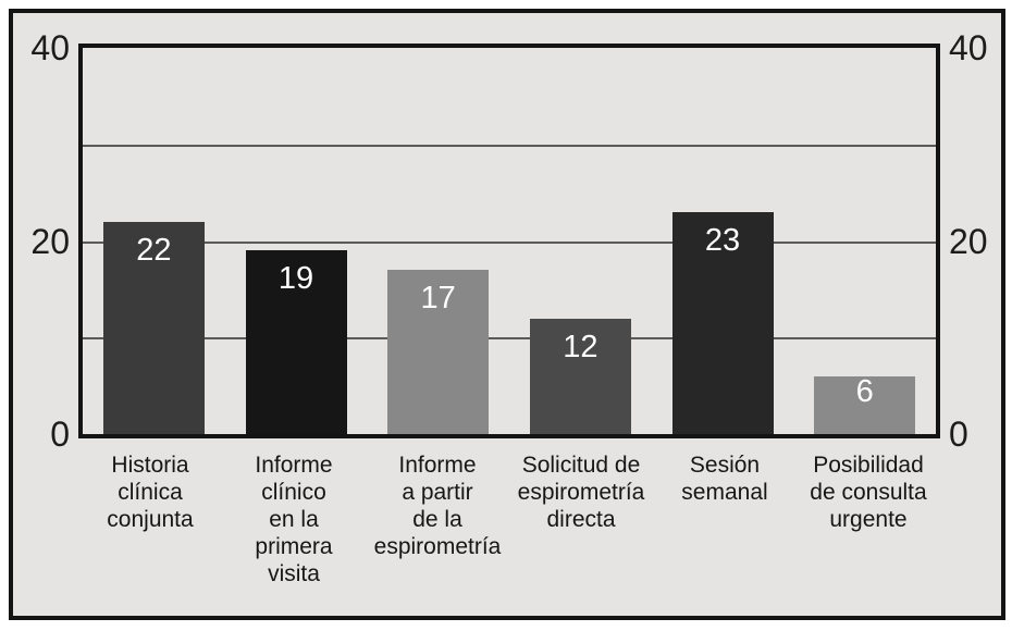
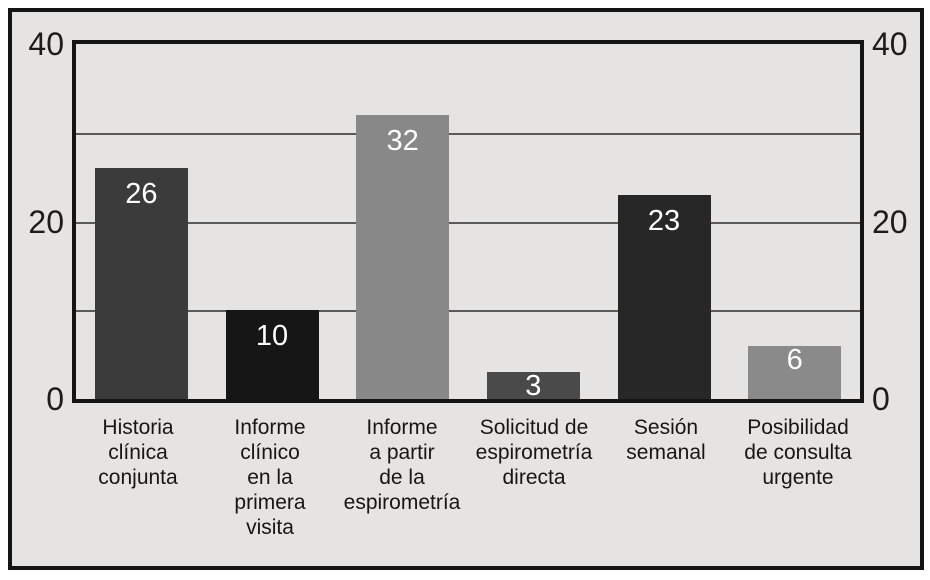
Historia clínica conjunta: 22 -> 26
Informe clínico en la primera visita: 19 -> 10
Informe a partir de la espirometría: 17 -> 32
Solicitud de espirometría directa: 12 -> 3
